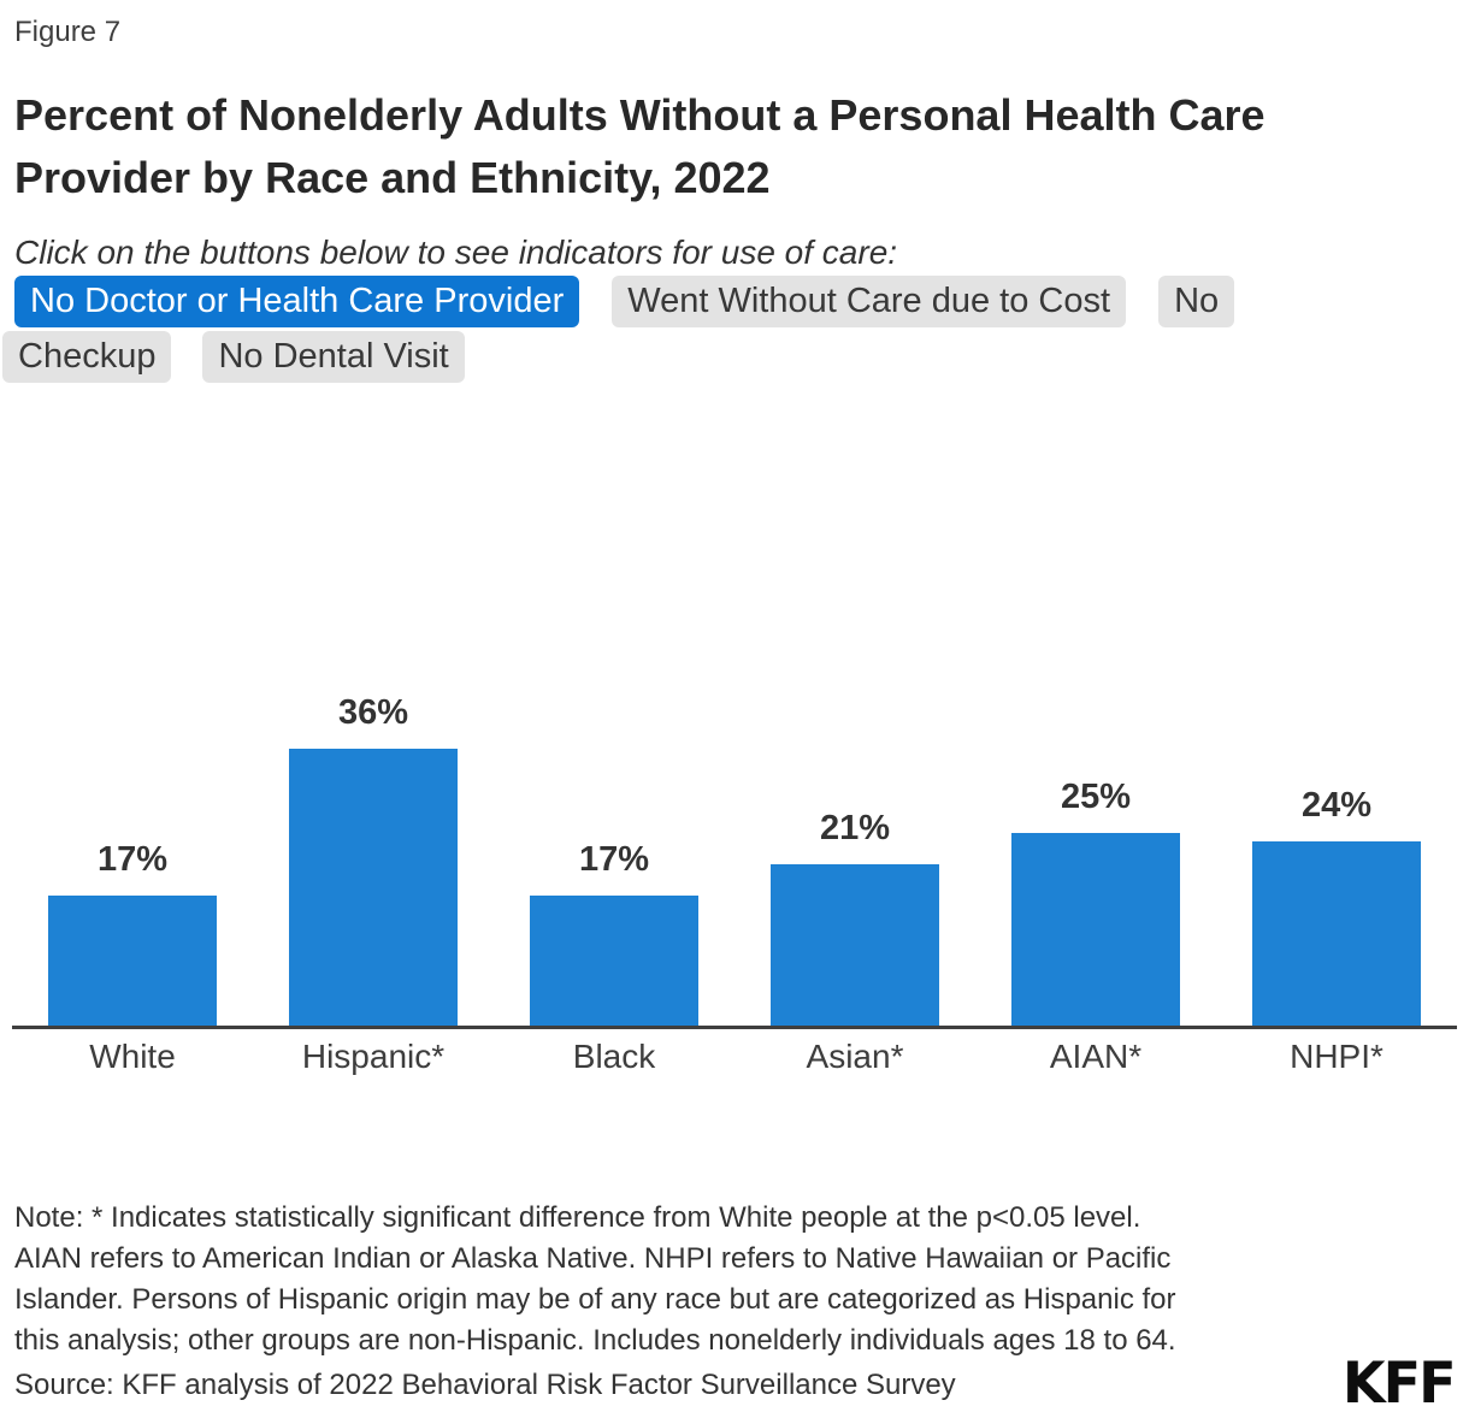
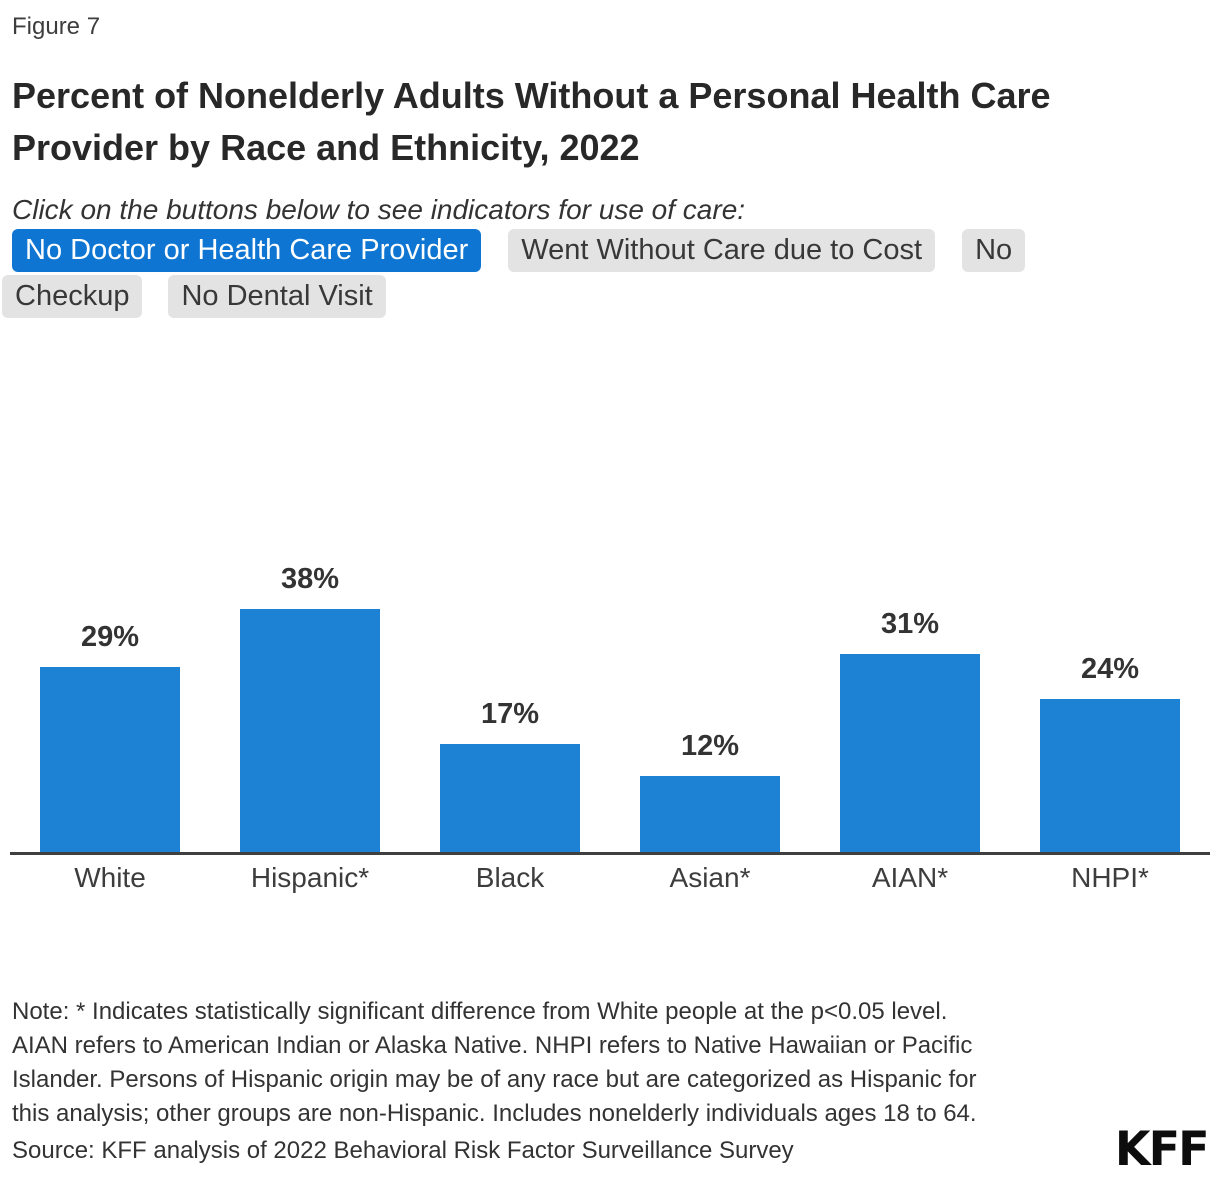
White: 17% -> 29%
Hispanic*: 36% -> 38%
Asian*: 21% -> 12%
AIAN*: 25% -> 31%
